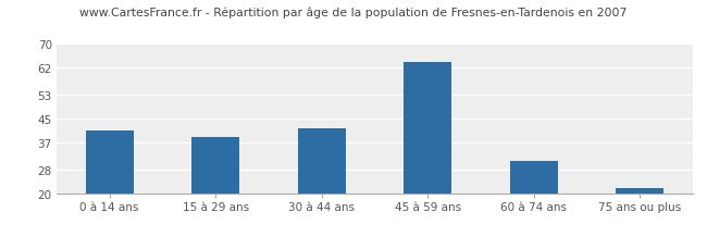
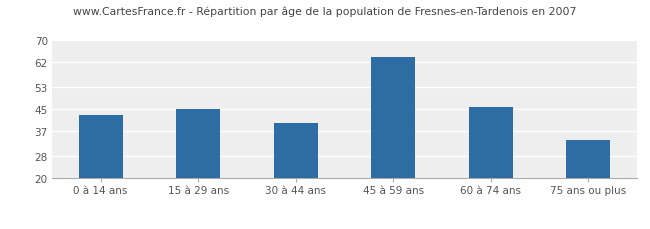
0 à 14 ans: 41 -> 43
15 à 29 ans: 39 -> 45
30 à 44 ans: 42 -> 40
60 à 74 ans: 31 -> 46
75 ans ou plus: 22 -> 34
